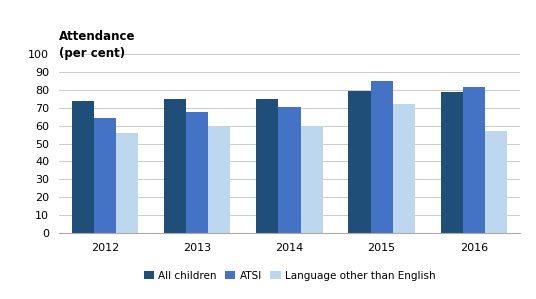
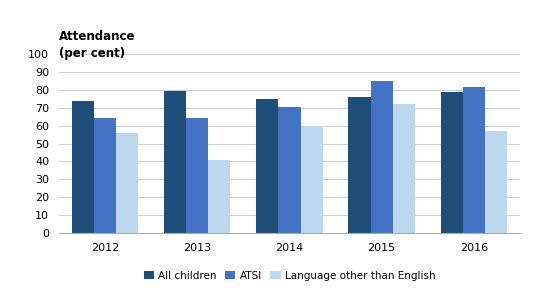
All children/2013: 75 -> 79
ATSI/2013: 68 -> 64
Language other than English/2013: 59 -> 41
All children/2015: 80 -> 76
